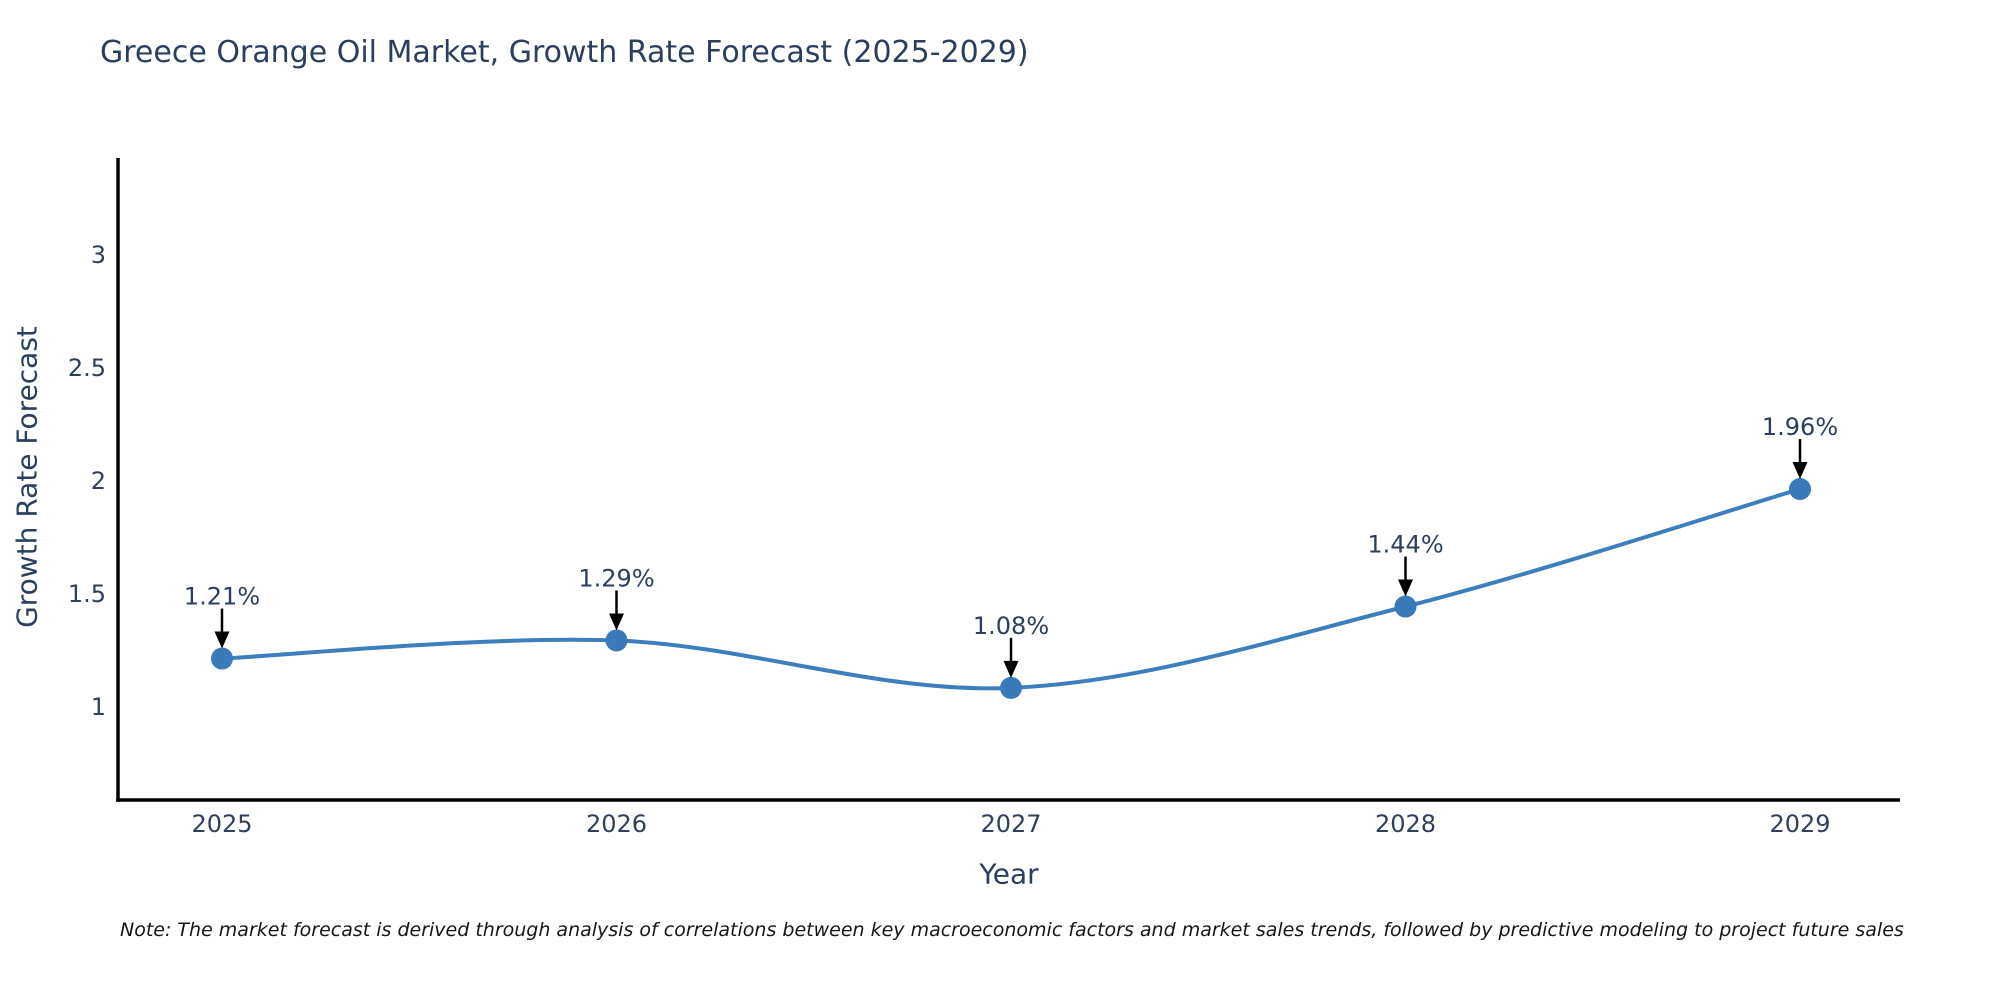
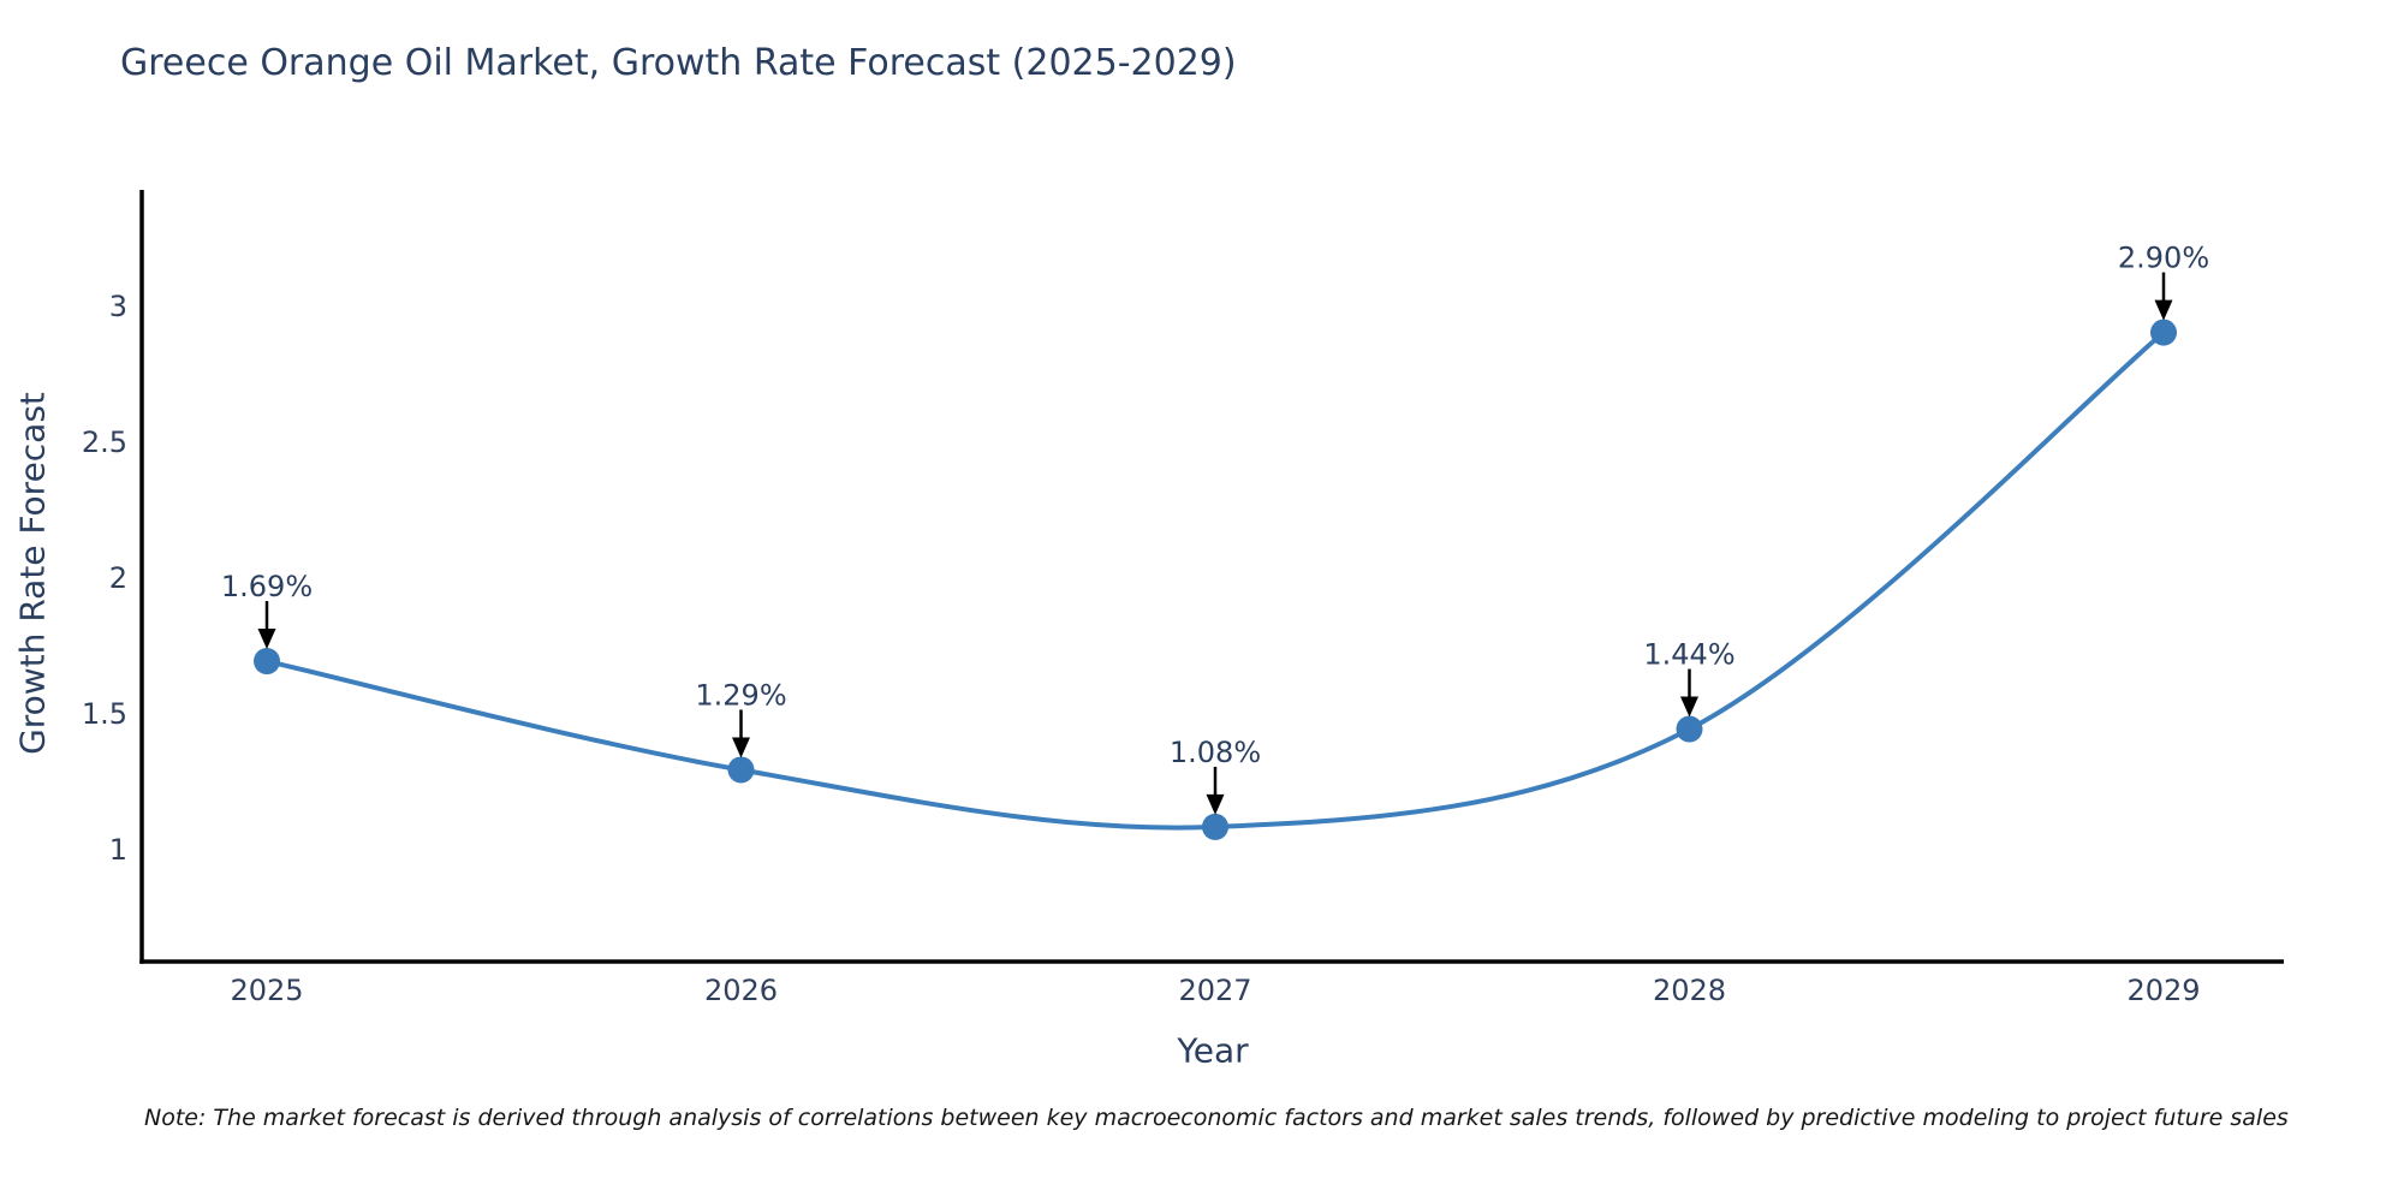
2025: 1.21% -> 1.69%
2029: 1.96% -> 2.90%
